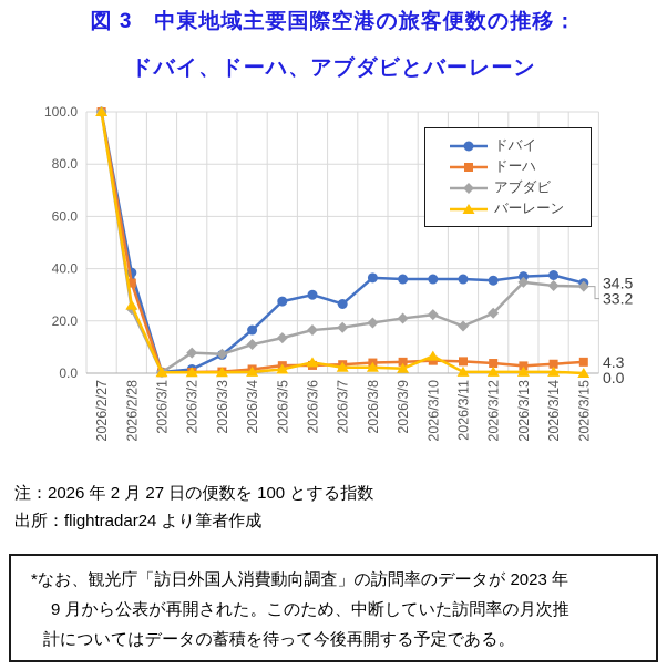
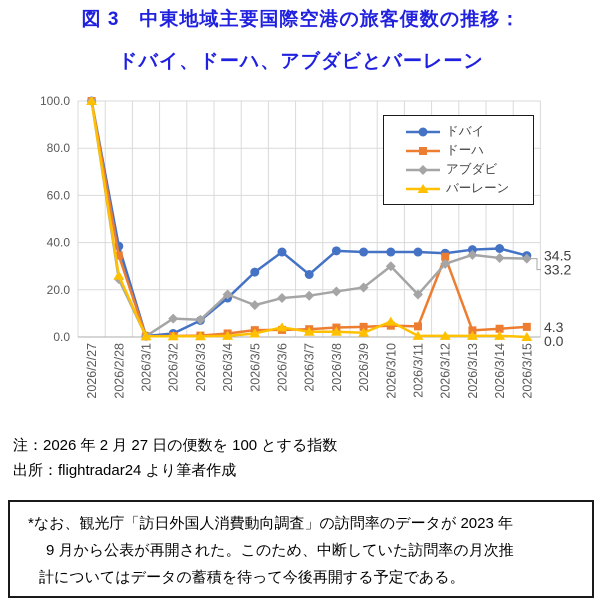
アブダビ/2026/3/4: 11 -> 18
ドバイ/2026/3/6: 30 -> 36
アブダビ/2026/3/10: 22 -> 30
ドーハ/2026/3/12: 4 -> 34
アブダビ/2026/3/12: 23 -> 31
